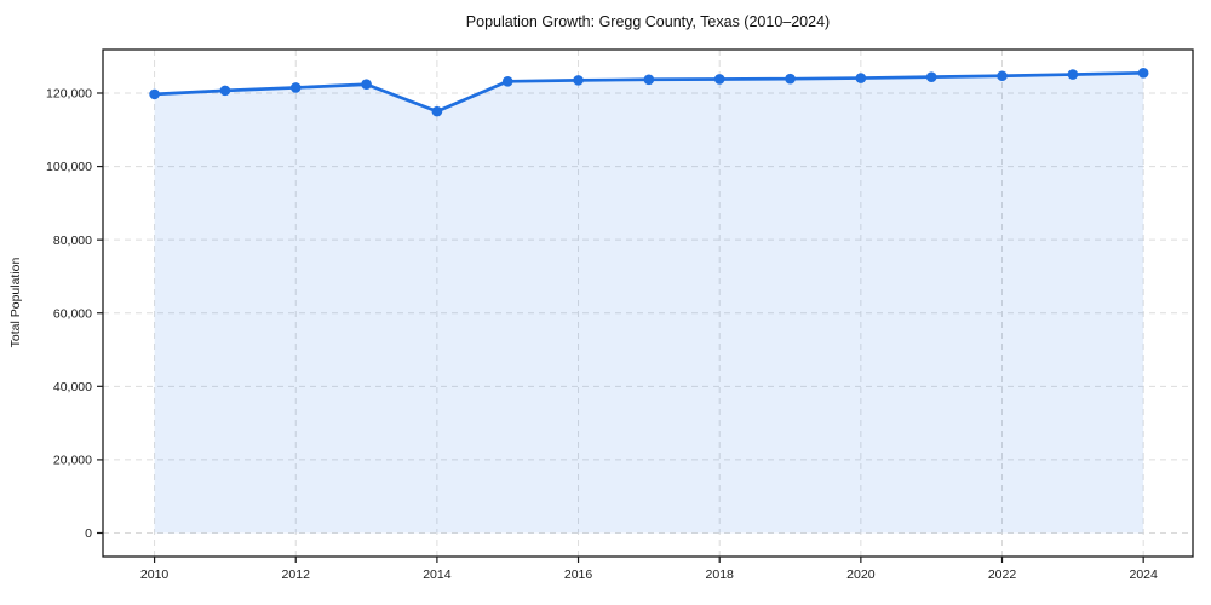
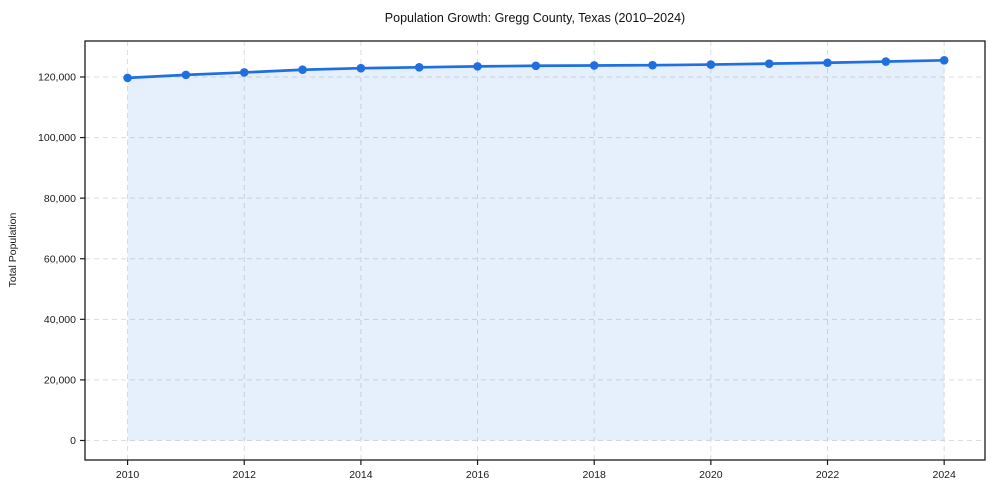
2014: 115000 -> 123000
